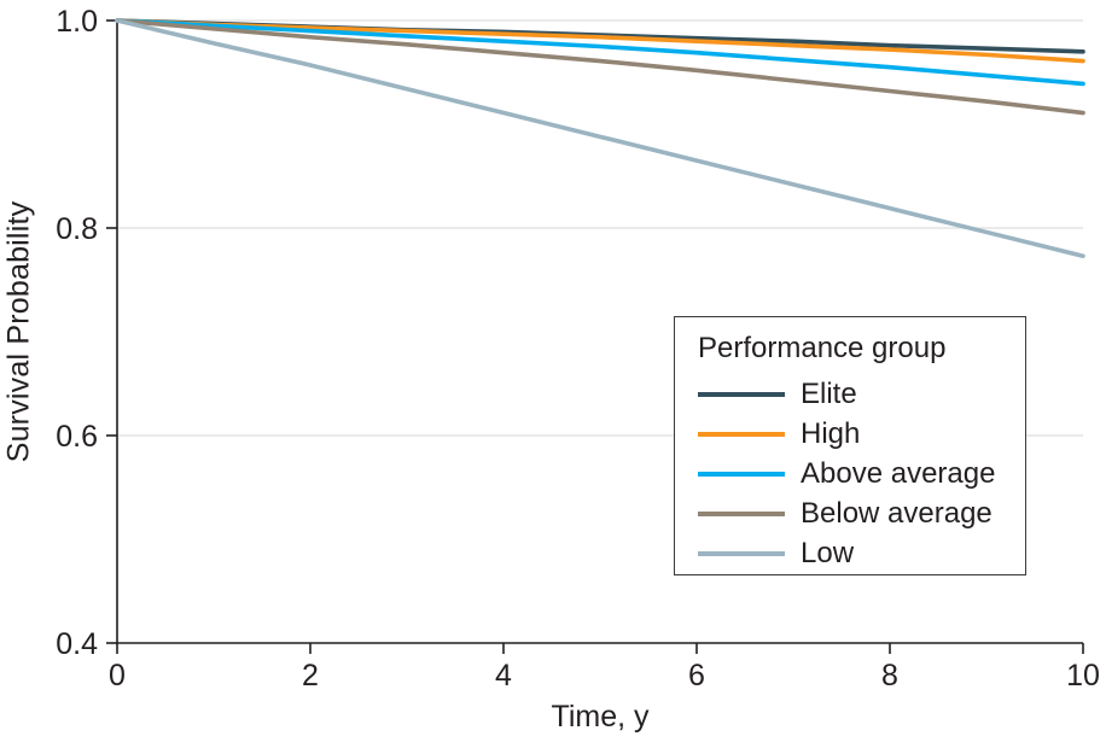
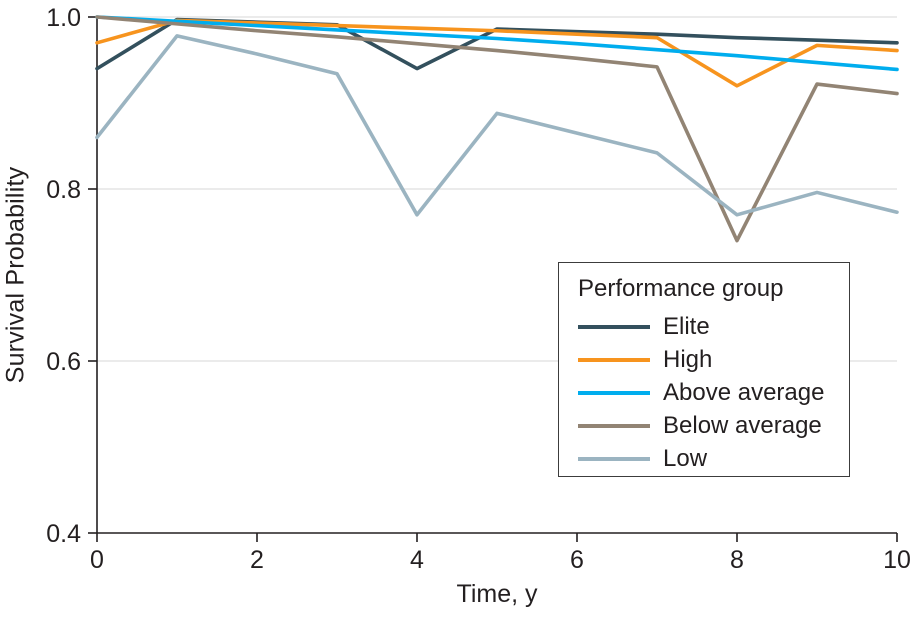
Elite/0: 1.00 -> 0.94
High/0: 1.00 -> 0.97
Low/0: 1.00 -> 0.86
Elite/4: 0.99 -> 0.94
Low/4: 0.91 -> 0.77
High/8: 0.97 -> 0.92
Below average/8: 0.93 -> 0.74
Low/8: 0.82 -> 0.77
